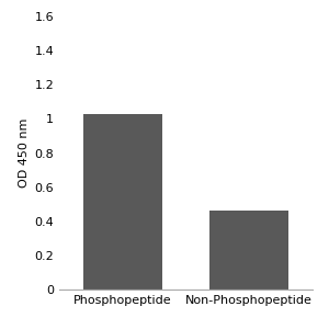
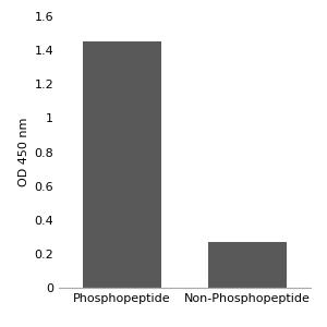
Phosphopeptide: 1.03 -> 1.45
Non-Phosphopeptide: 0.46 -> 0.27
